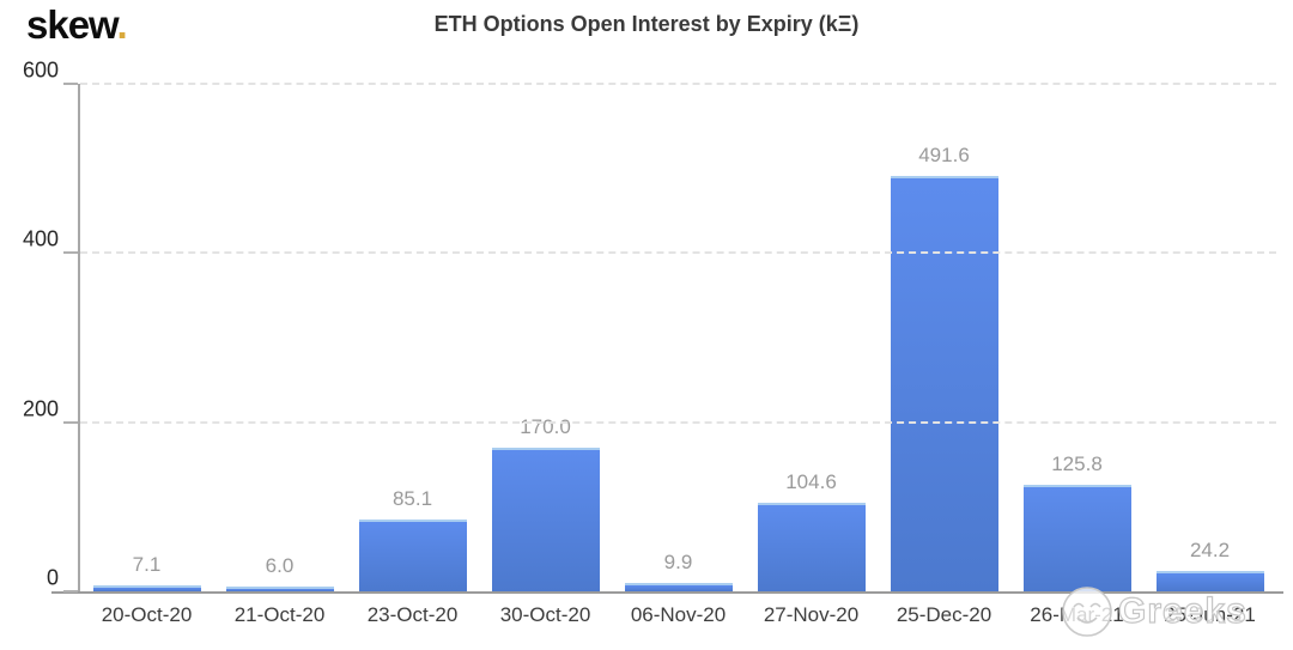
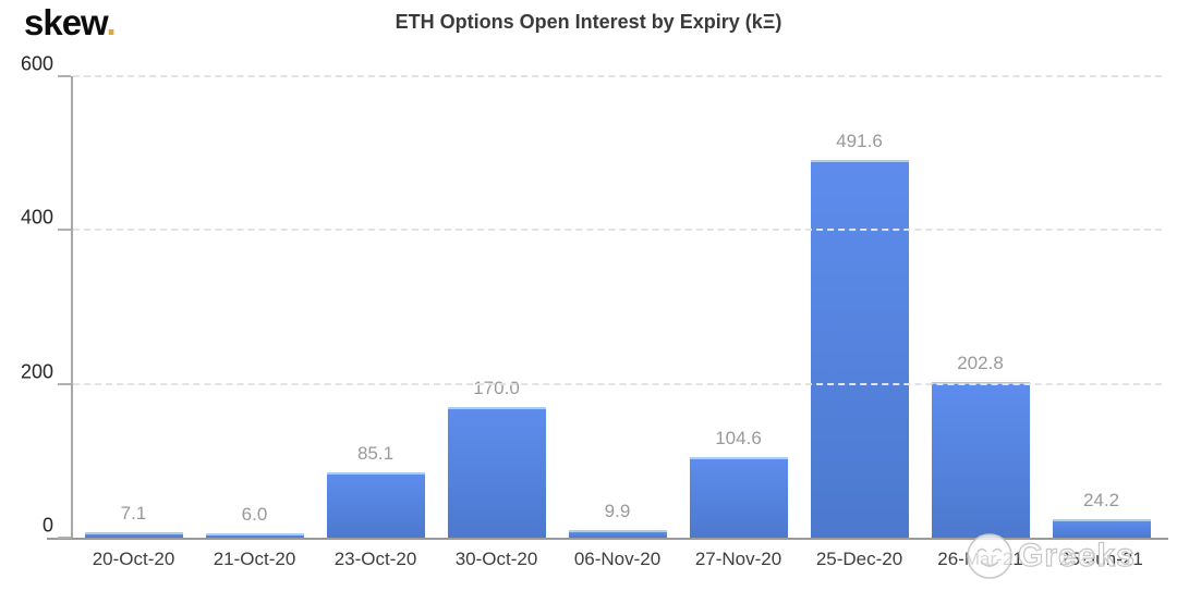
26-Mar-21: 125.8 -> 202.8
